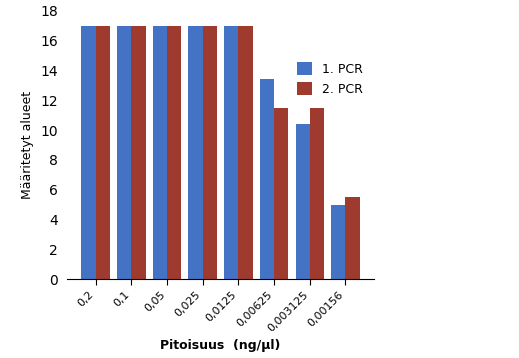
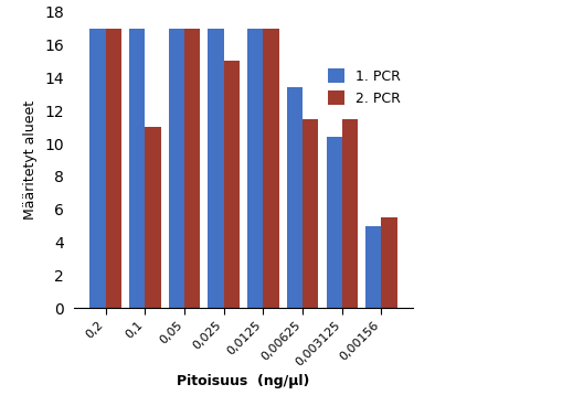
2. PCR/0,1: 17.0 -> 11.0
2. PCR/0,025: 17.0 -> 15.0
